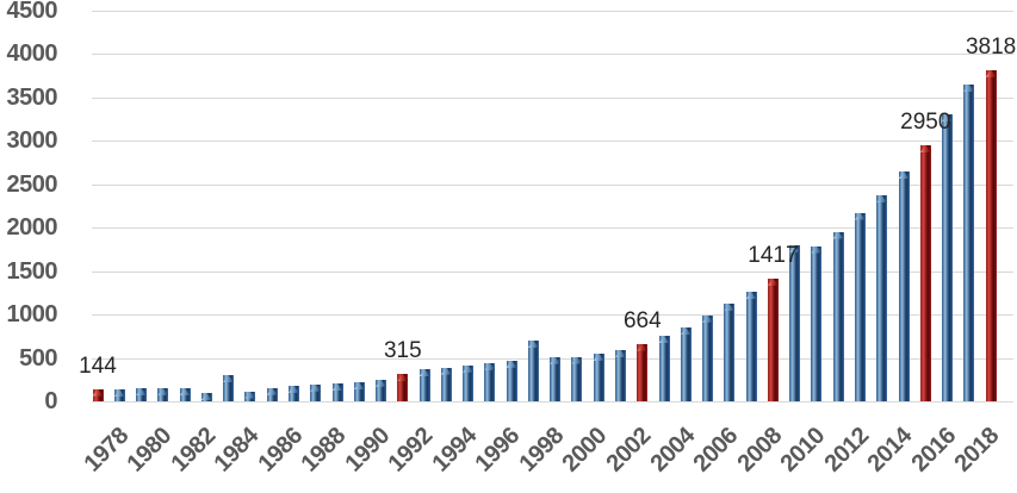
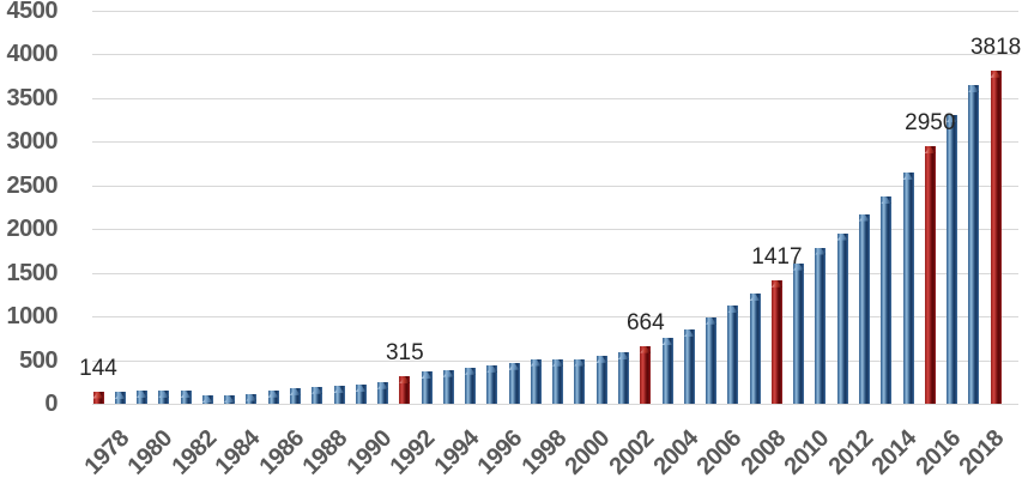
1984: 300 -> 100
1998: 700 -> 500
2010: 1800 -> 1600
